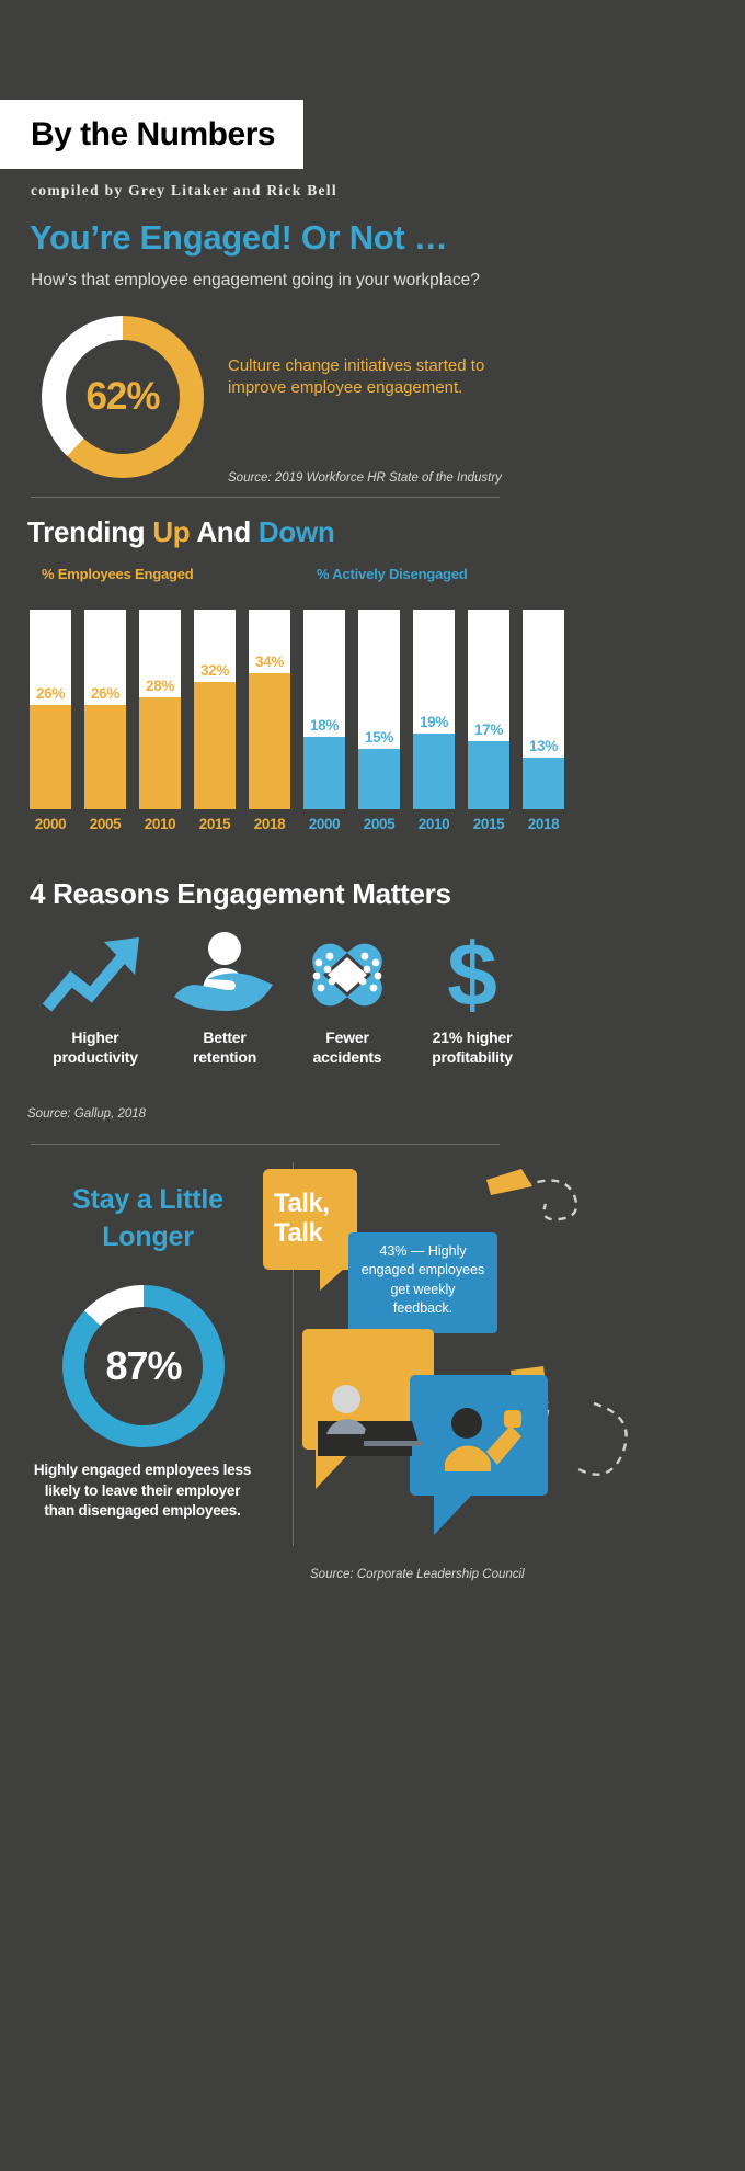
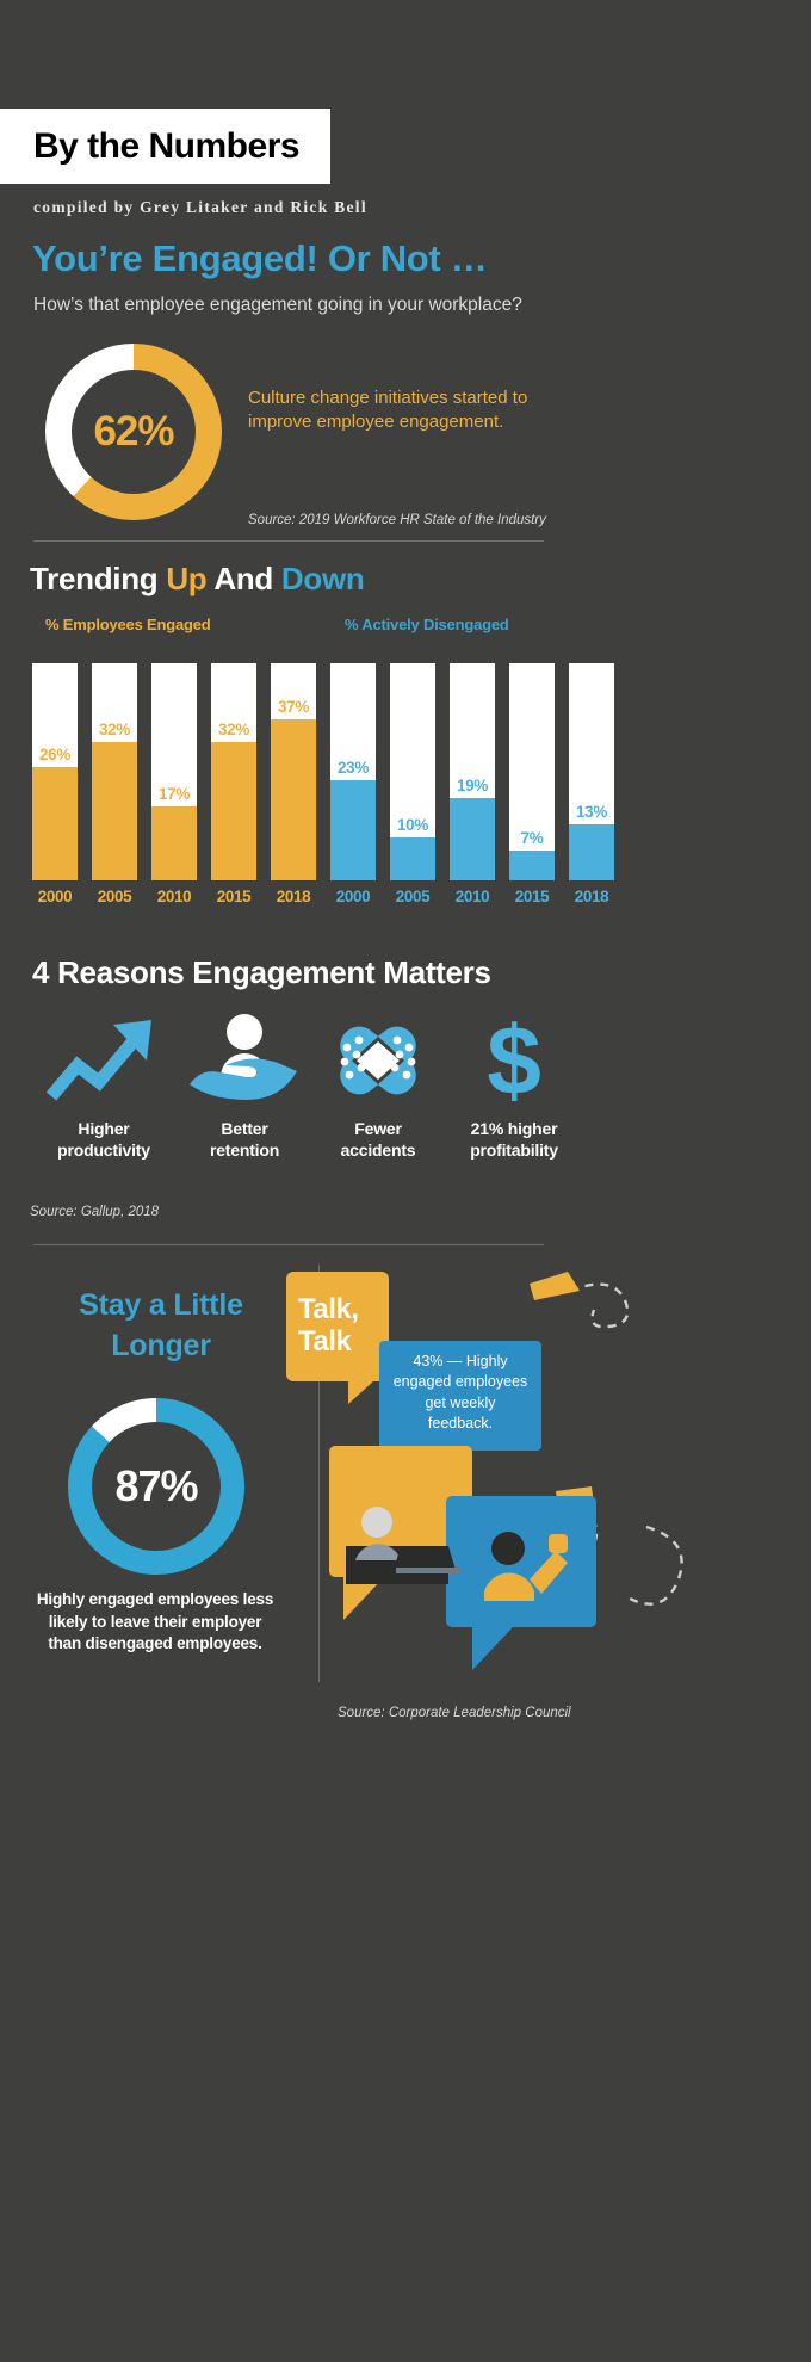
% Actively Disengaged/2000: 18% -> 23%
% Employees Engaged/2005: 26% -> 32%
% Actively Disengaged/2005: 15% -> 10%
% Employees Engaged/2010: 28% -> 17%
% Actively Disengaged/2015: 17% -> 7%
% Employees Engaged/2018: 34% -> 37%
